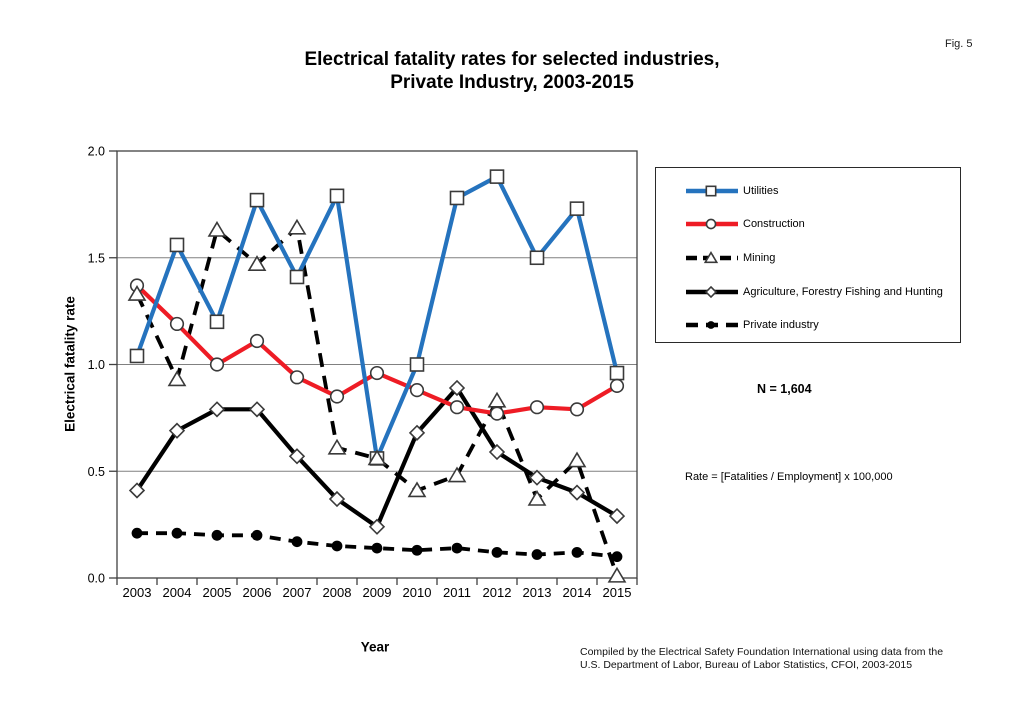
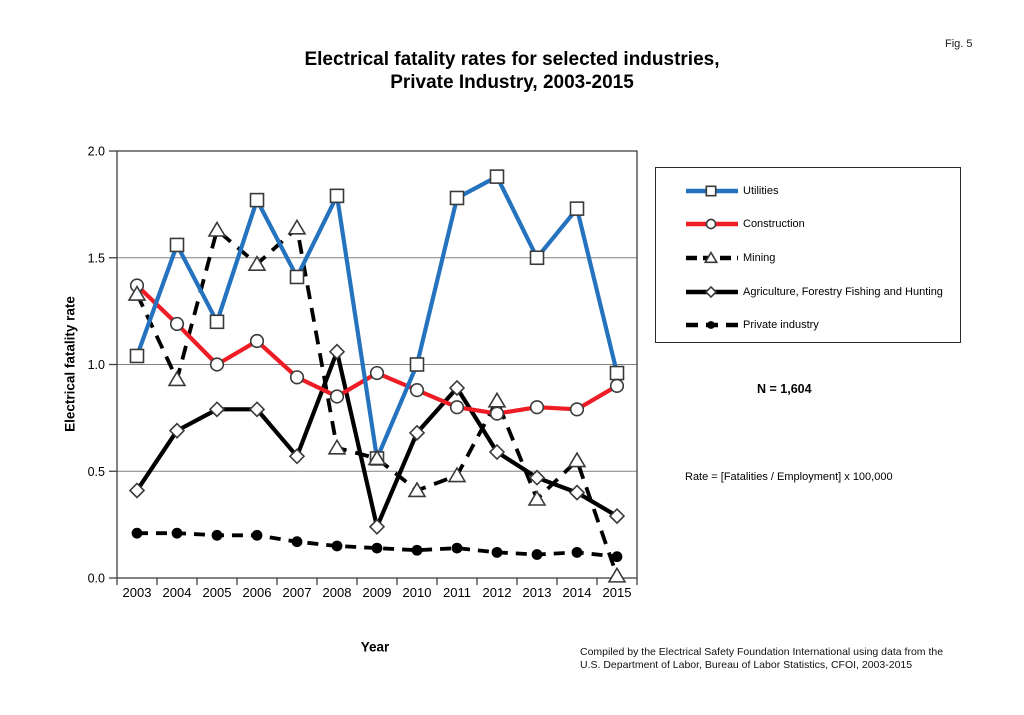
Agriculture, Forestry Fishing and Hunting/2008: 0.37 -> 1.06
